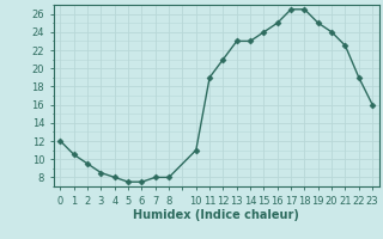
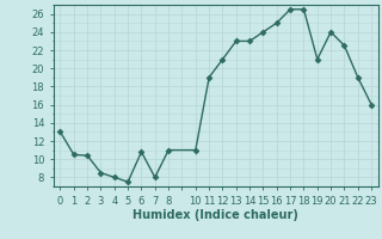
0: 12.0 -> 13.0
2: 9.5 -> 10.4
6: 7.5 -> 10.8
8: 8.0 -> 11.0
19: 25.0 -> 21.0
